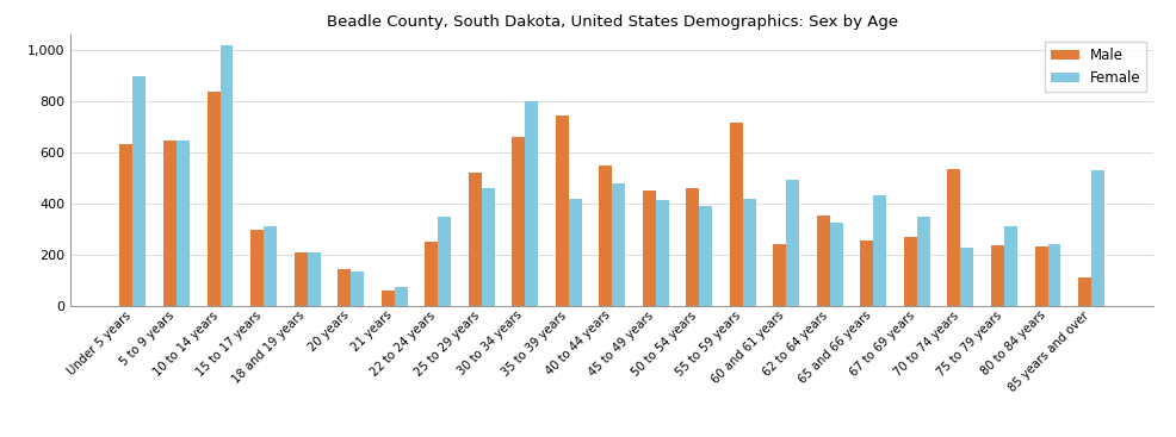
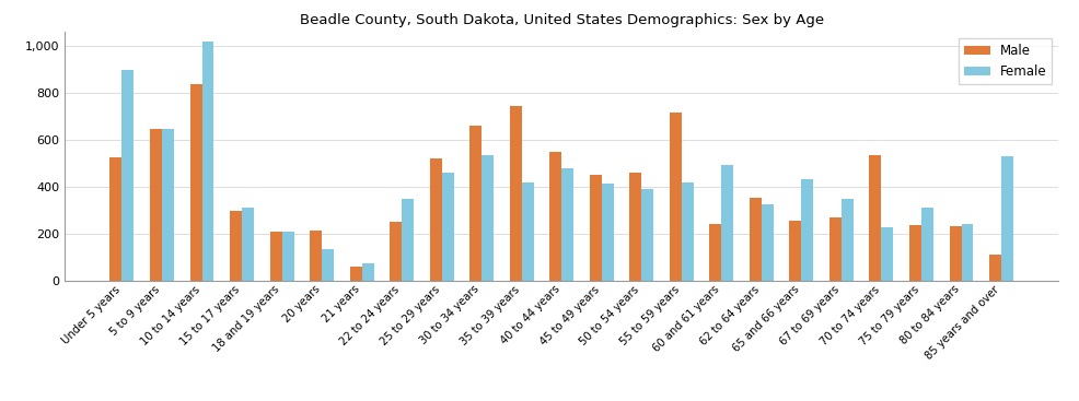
Male/Under 5 years: 635 -> 525
Male/20 years: 143 -> 215
Female/30 to 34 years: 800 -> 535
